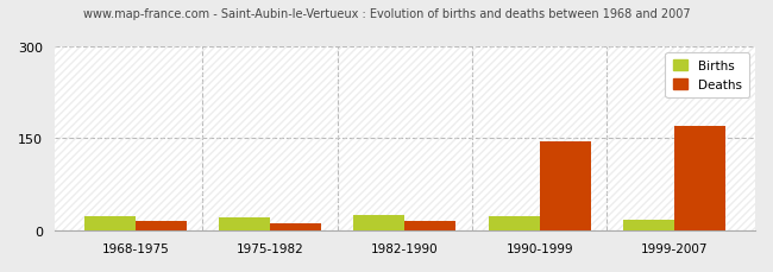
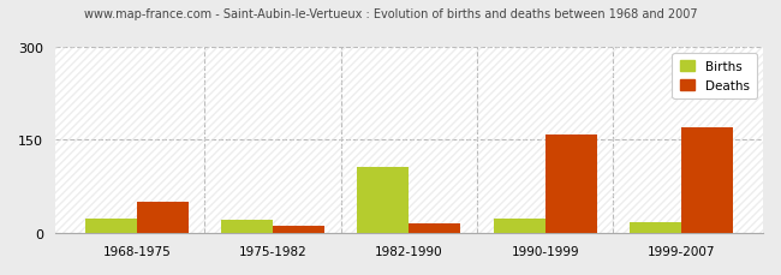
Deaths/1968-1975: 15 -> 50
Births/1982-1990: 26 -> 106
Deaths/1990-1999: 145 -> 158
